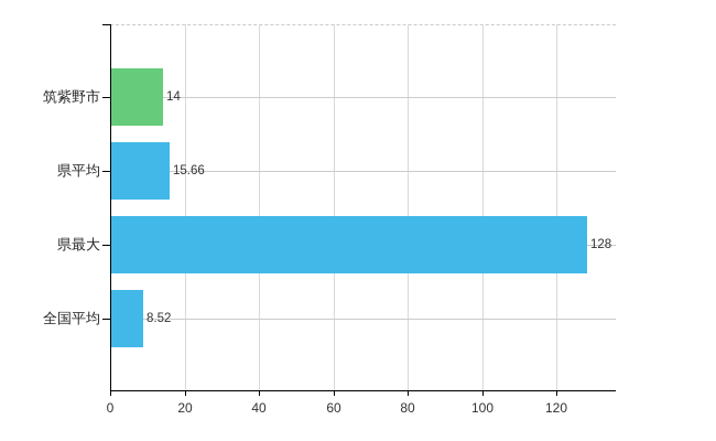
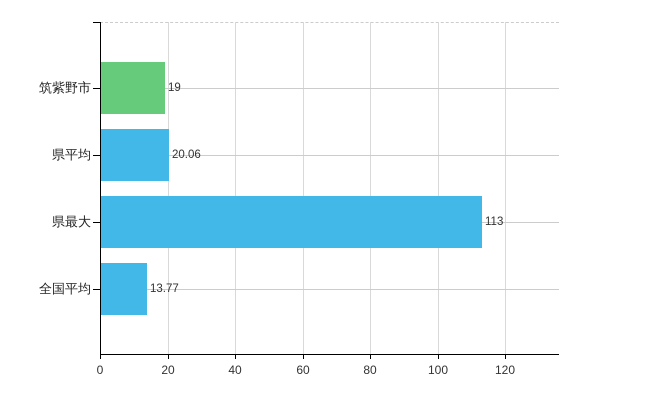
筑紫野市: 14 -> 19
県平均: 15.66 -> 20.06
県最大: 128 -> 113
全国平均: 8.52 -> 13.77
